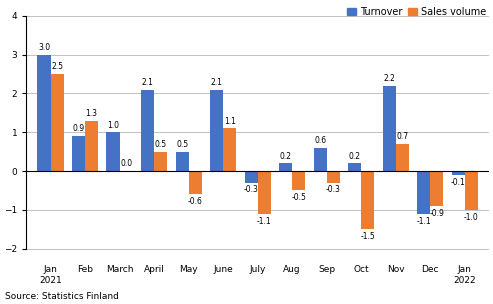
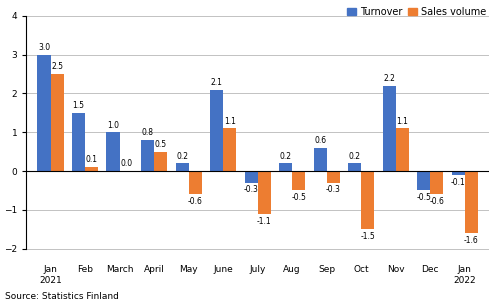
Turnover/Feb: 0.9 -> 1.5
Sales volume/Feb: 1.3 -> 0.1
Turnover/April: 2.1 -> 0.8
Turnover/May: 0.5 -> 0.2
Sales volume/Nov: 0.7 -> 1.1
Turnover/Dec: -1.1 -> -0.5
Sales volume/Dec: -0.9 -> -0.6
Sales volume/Jan 2022: -1.0 -> -1.6
